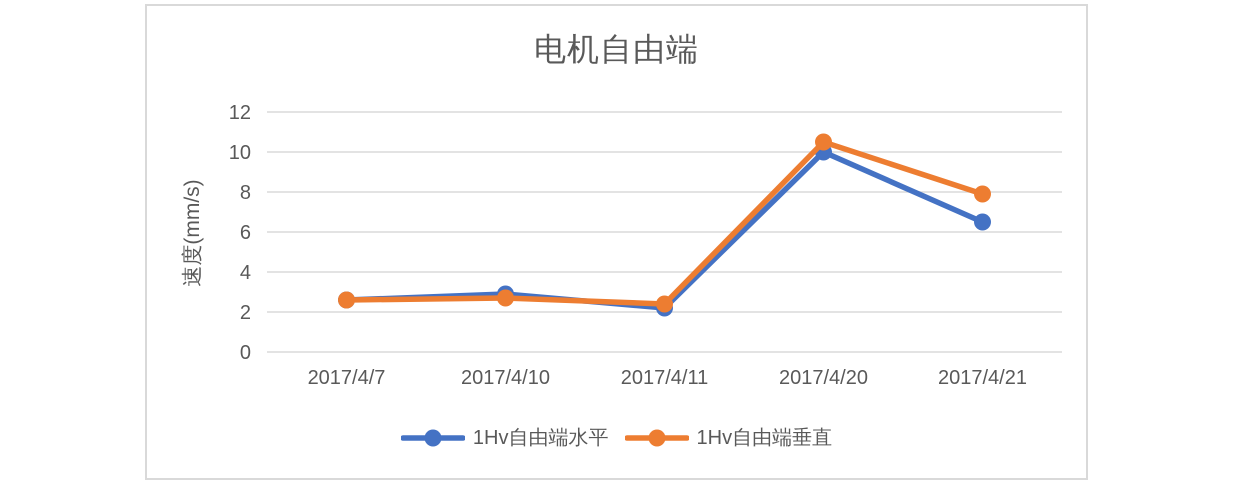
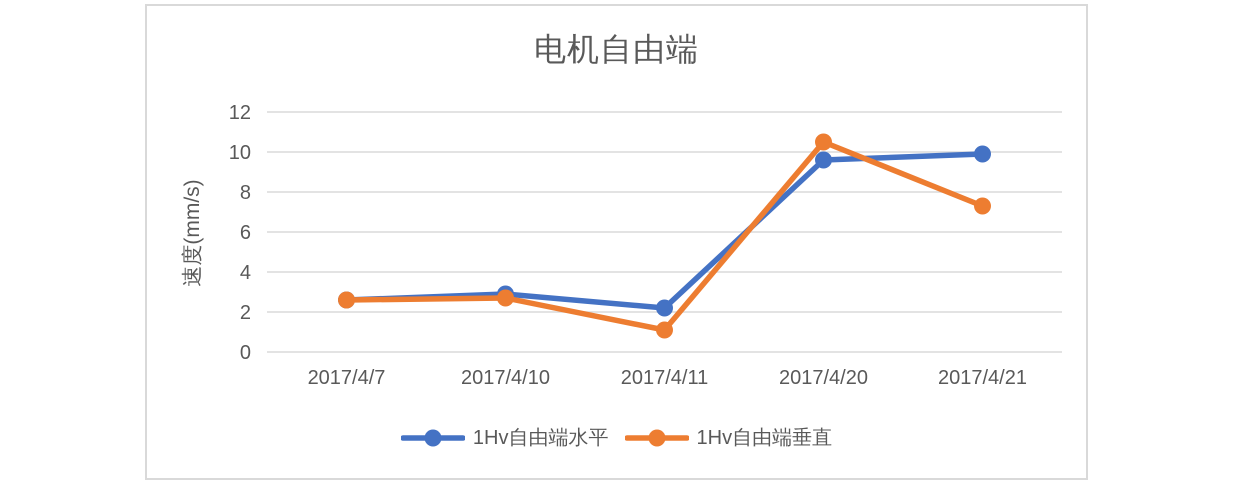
1Hv自由端垂直/2017/4/11: 2.4 -> 1.1
1Hv自由端水平/2017/4/20: 10.0 -> 9.6
1Hv自由端水平/2017/4/21: 6.5 -> 9.9
1Hv自由端垂直/2017/4/21: 7.9 -> 7.3
